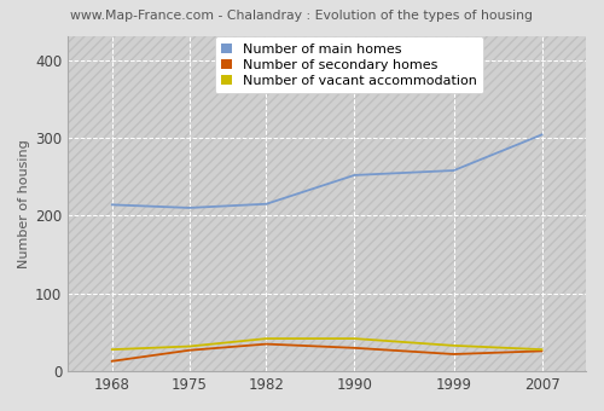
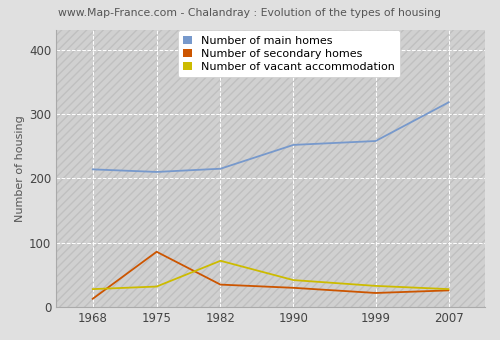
Number of secondary homes/1975: 27 -> 86
Number of vacant accommodation/1982: 42 -> 72
Number of main homes/2007: 304 -> 318
